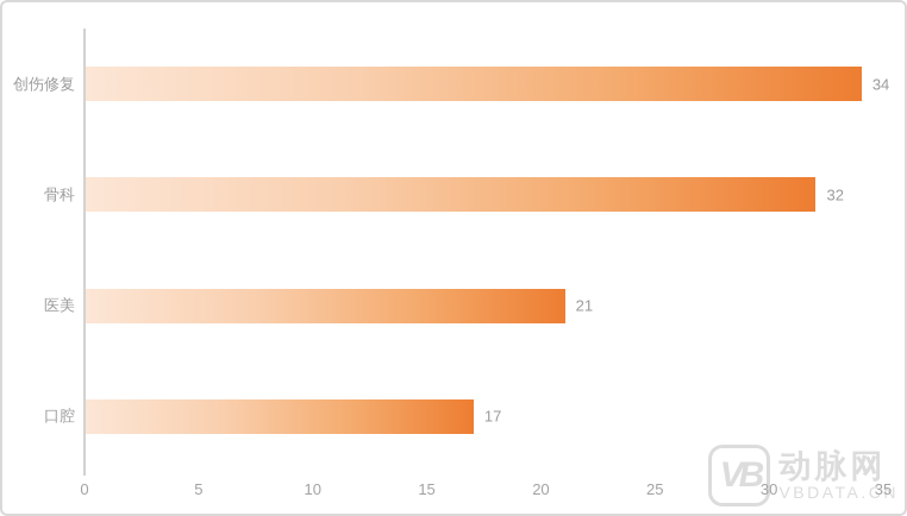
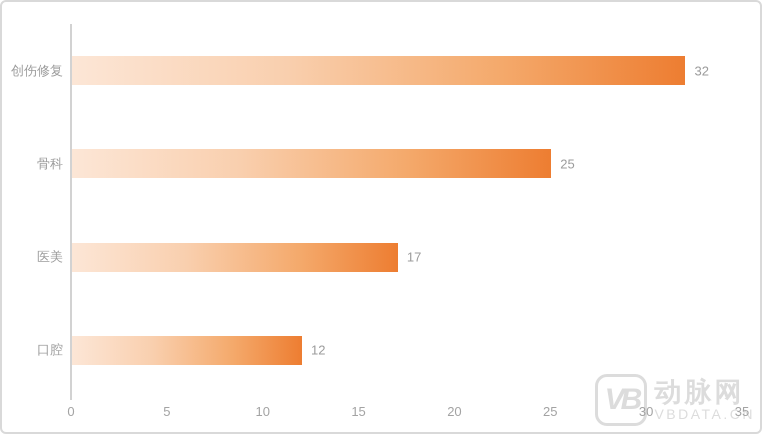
创伤修复: 34 -> 32
骨科: 32 -> 25
医美: 21 -> 17
口腔: 17 -> 12
